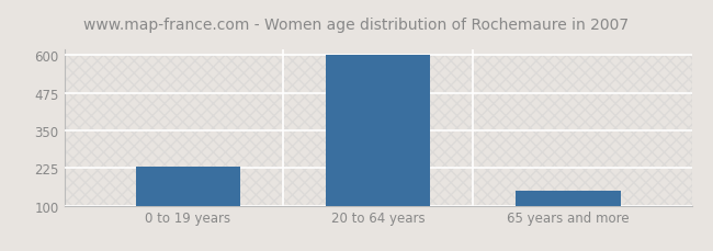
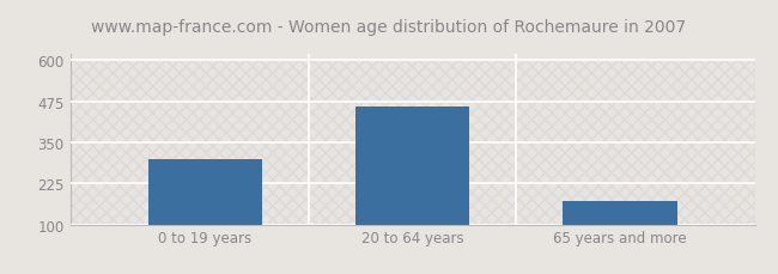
0 to 19 years: 230 -> 300
20 to 64 years: 600 -> 460
65 years and more: 150 -> 170
